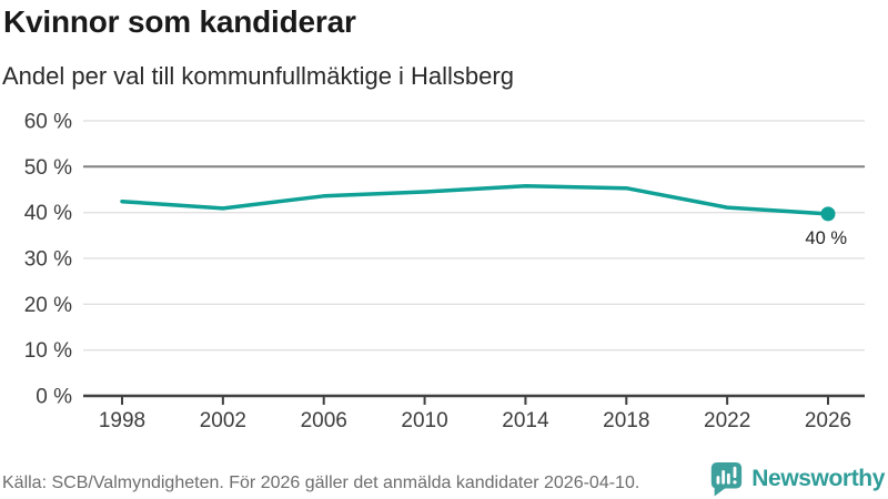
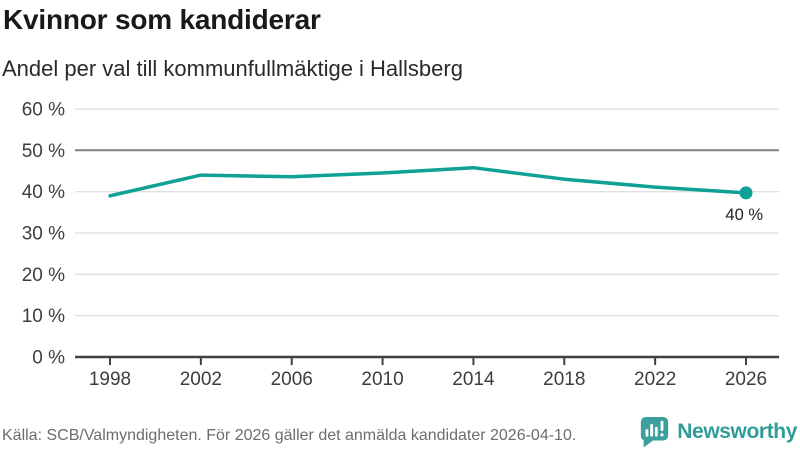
1998: 42% -> 39%
2002: 41% -> 44%
2018: 45% -> 43%
